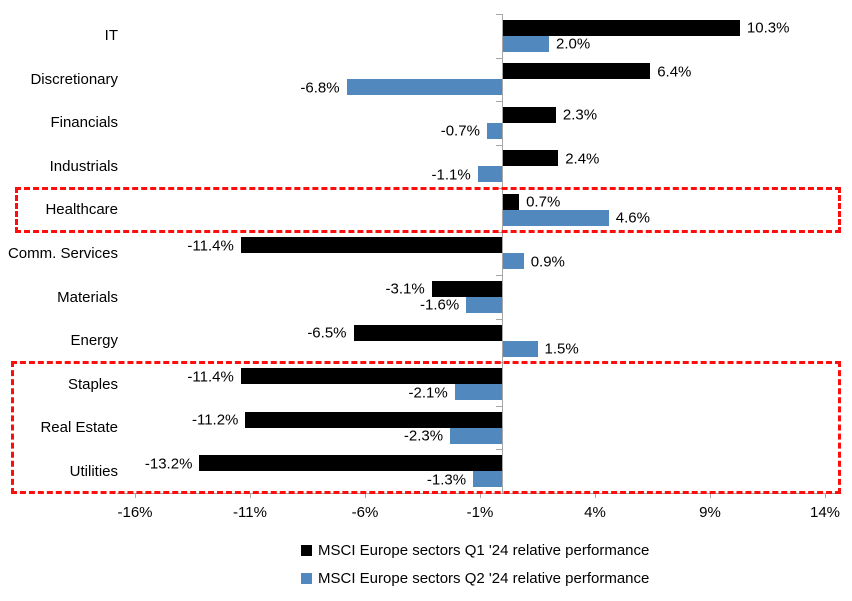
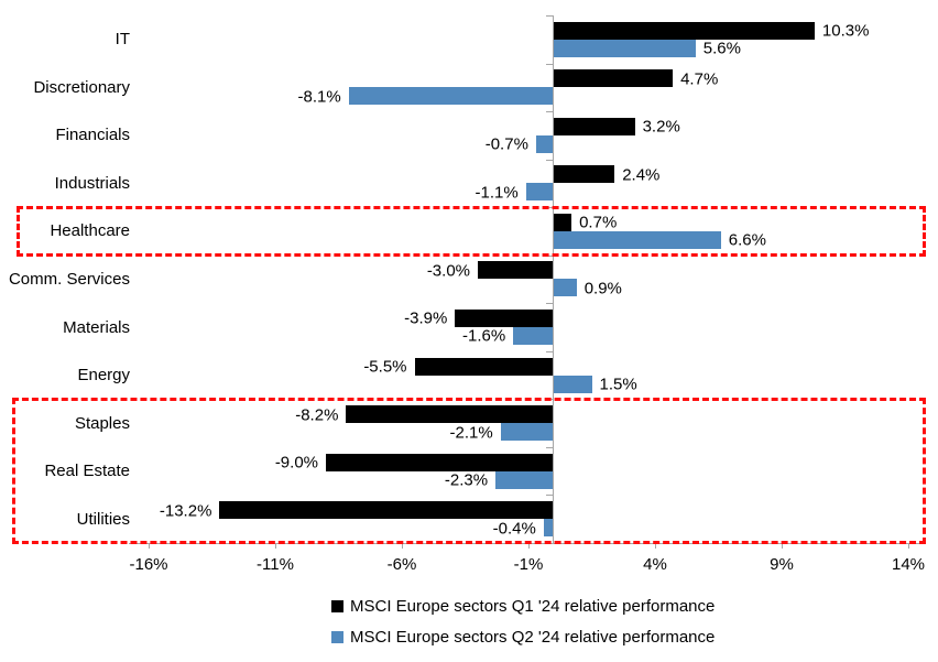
MSCI Europe sectors Q2 '24 relative performance/IT: 2.0% -> 5.6%
MSCI Europe sectors Q1 '24 relative performance/Discretionary: 6.4% -> 4.7%
MSCI Europe sectors Q2 '24 relative performance/Discretionary: -6.8% -> -8.1%
MSCI Europe sectors Q1 '24 relative performance/Financials: 2.3% -> 3.2%
MSCI Europe sectors Q2 '24 relative performance/Healthcare: 4.6% -> 6.6%
MSCI Europe sectors Q1 '24 relative performance/Comm. Services: -11.4% -> -3.0%
MSCI Europe sectors Q1 '24 relative performance/Materials: -3.1% -> -3.9%
MSCI Europe sectors Q1 '24 relative performance/Energy: -6.5% -> -5.5%
MSCI Europe sectors Q1 '24 relative performance/Staples: -11.4% -> -8.2%
MSCI Europe sectors Q1 '24 relative performance/Real Estate: -11.2% -> -9.0%
MSCI Europe sectors Q2 '24 relative performance/Utilities: -1.3% -> -0.4%
